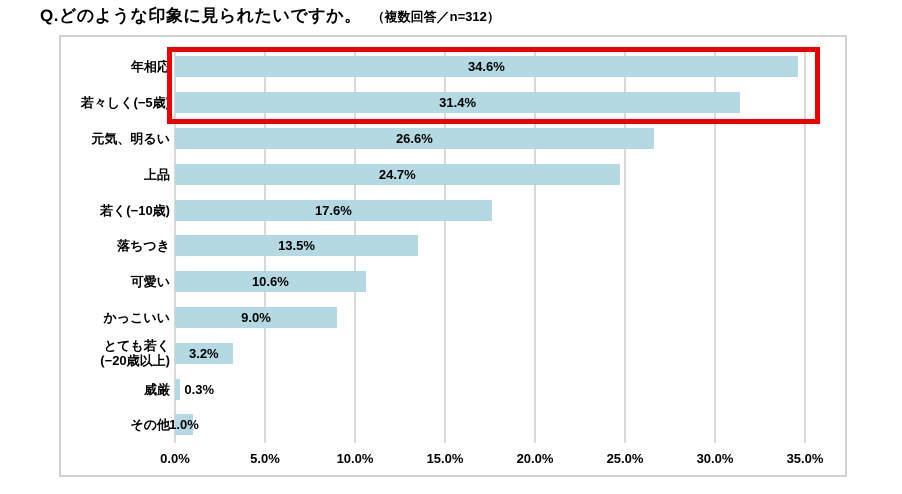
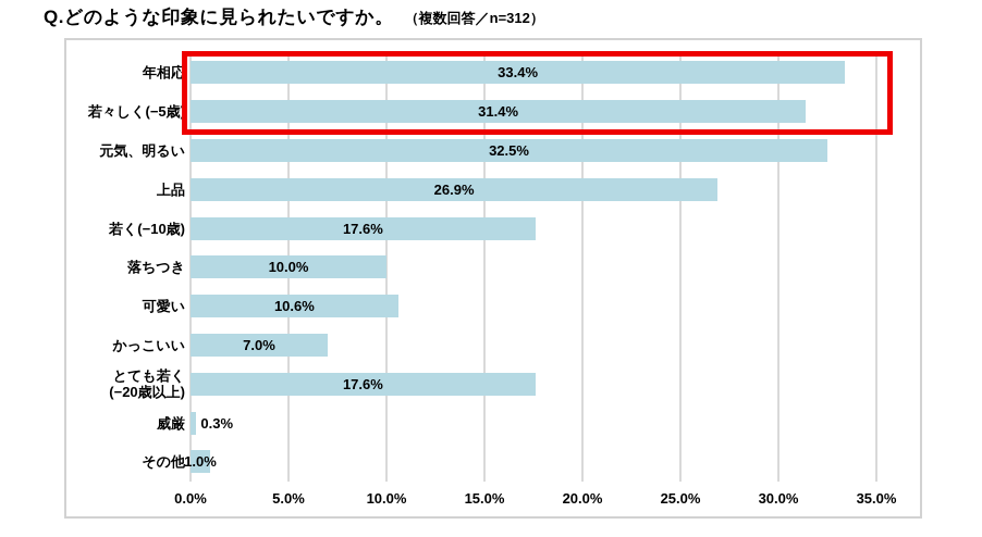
年相応: 34.6% -> 33.4%
元気、明るい: 26.6% -> 32.5%
上品: 24.7% -> 26.9%
落ちつき: 13.5% -> 10.0%
かっこいい: 9.0% -> 7.0%
とても若く (−20歳以上): 3.2% -> 17.6%
